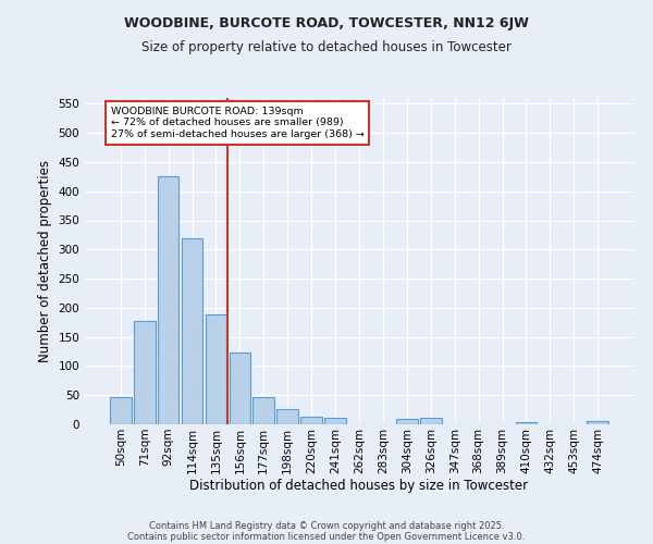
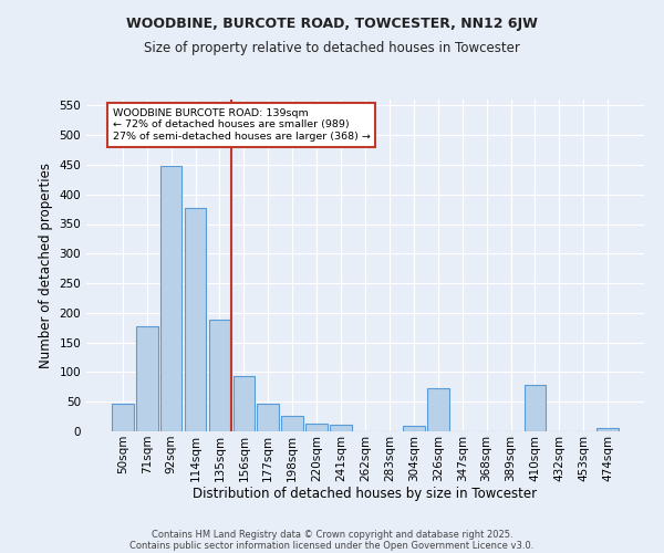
92sqm: 425 -> 448
114sqm: 320 -> 378
156sqm: 123 -> 94
326sqm: 12 -> 72
410sqm: 4 -> 78
